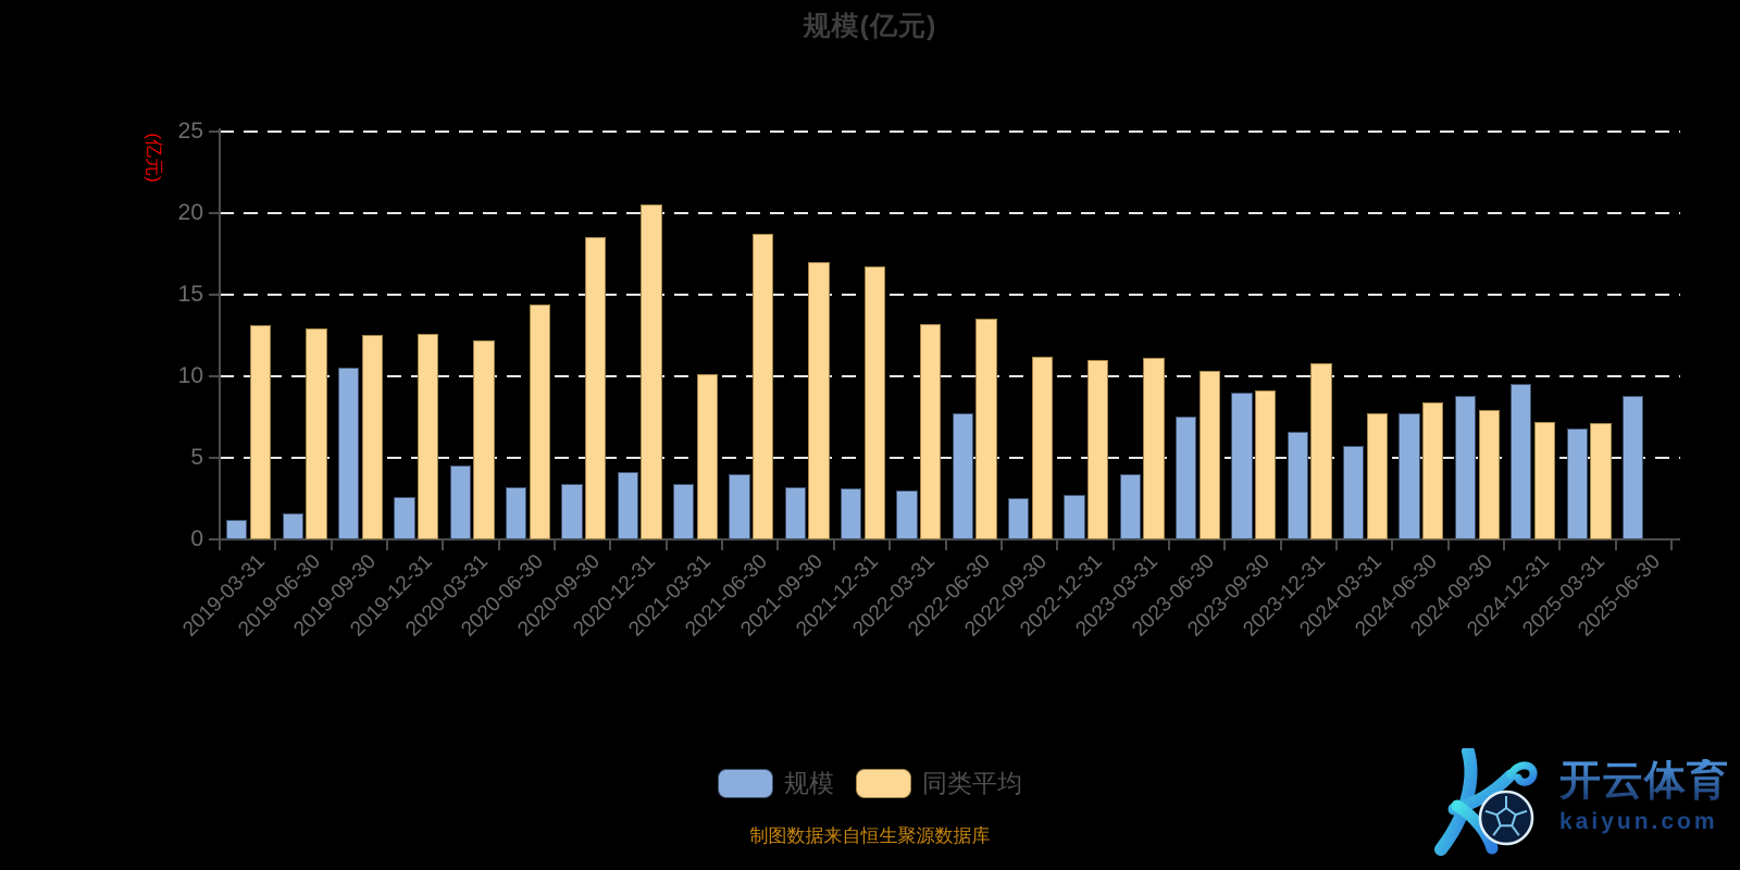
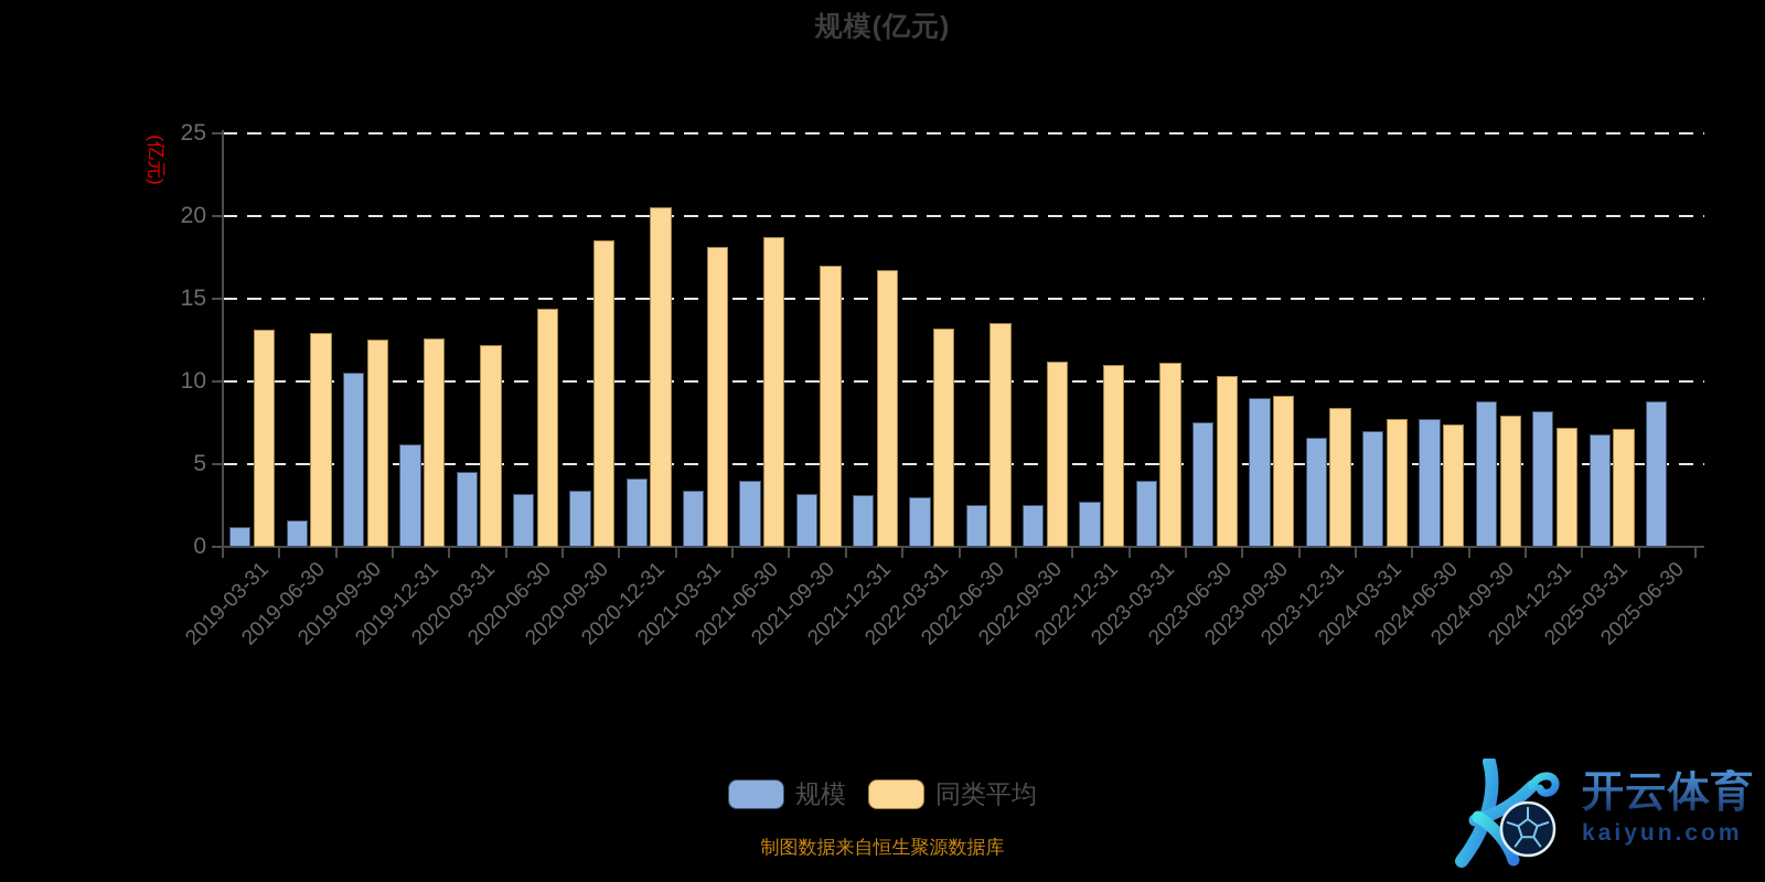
规模/2019-12-31: 2.6 -> 6.2
同类平均/2021-03-31: 10.1 -> 18.1
规模/2022-06-30: 7.7 -> 2.5
同类平均/2023-12-31: 10.8 -> 8.4
规模/2024-03-31: 5.7 -> 7.0
同类平均/2024-06-30: 8.4 -> 7.4
规模/2024-12-31: 9.5 -> 8.2
